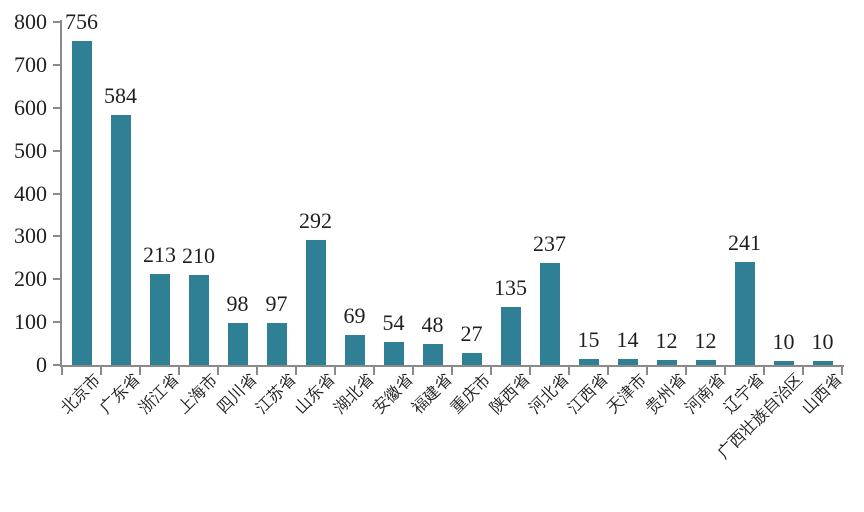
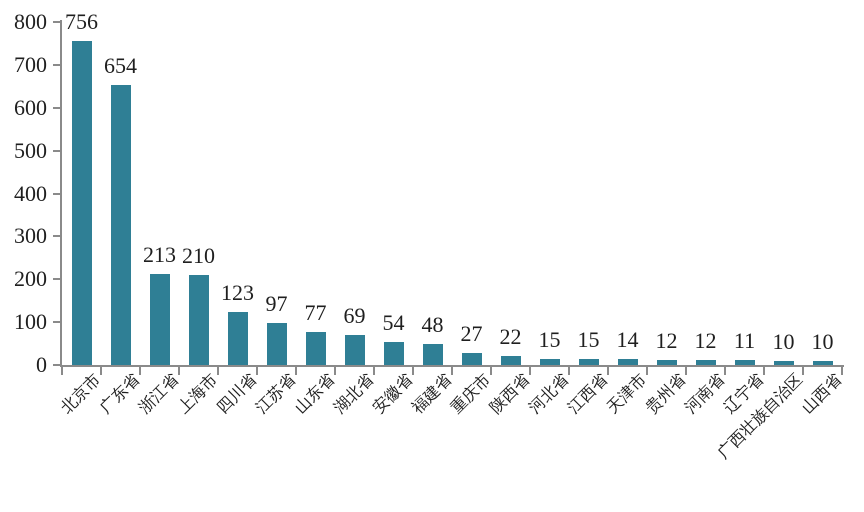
广东省: 584 -> 654
四川省: 98 -> 123
山东省: 292 -> 77
陕西省: 135 -> 22
河北省: 237 -> 15
辽宁省: 241 -> 11
